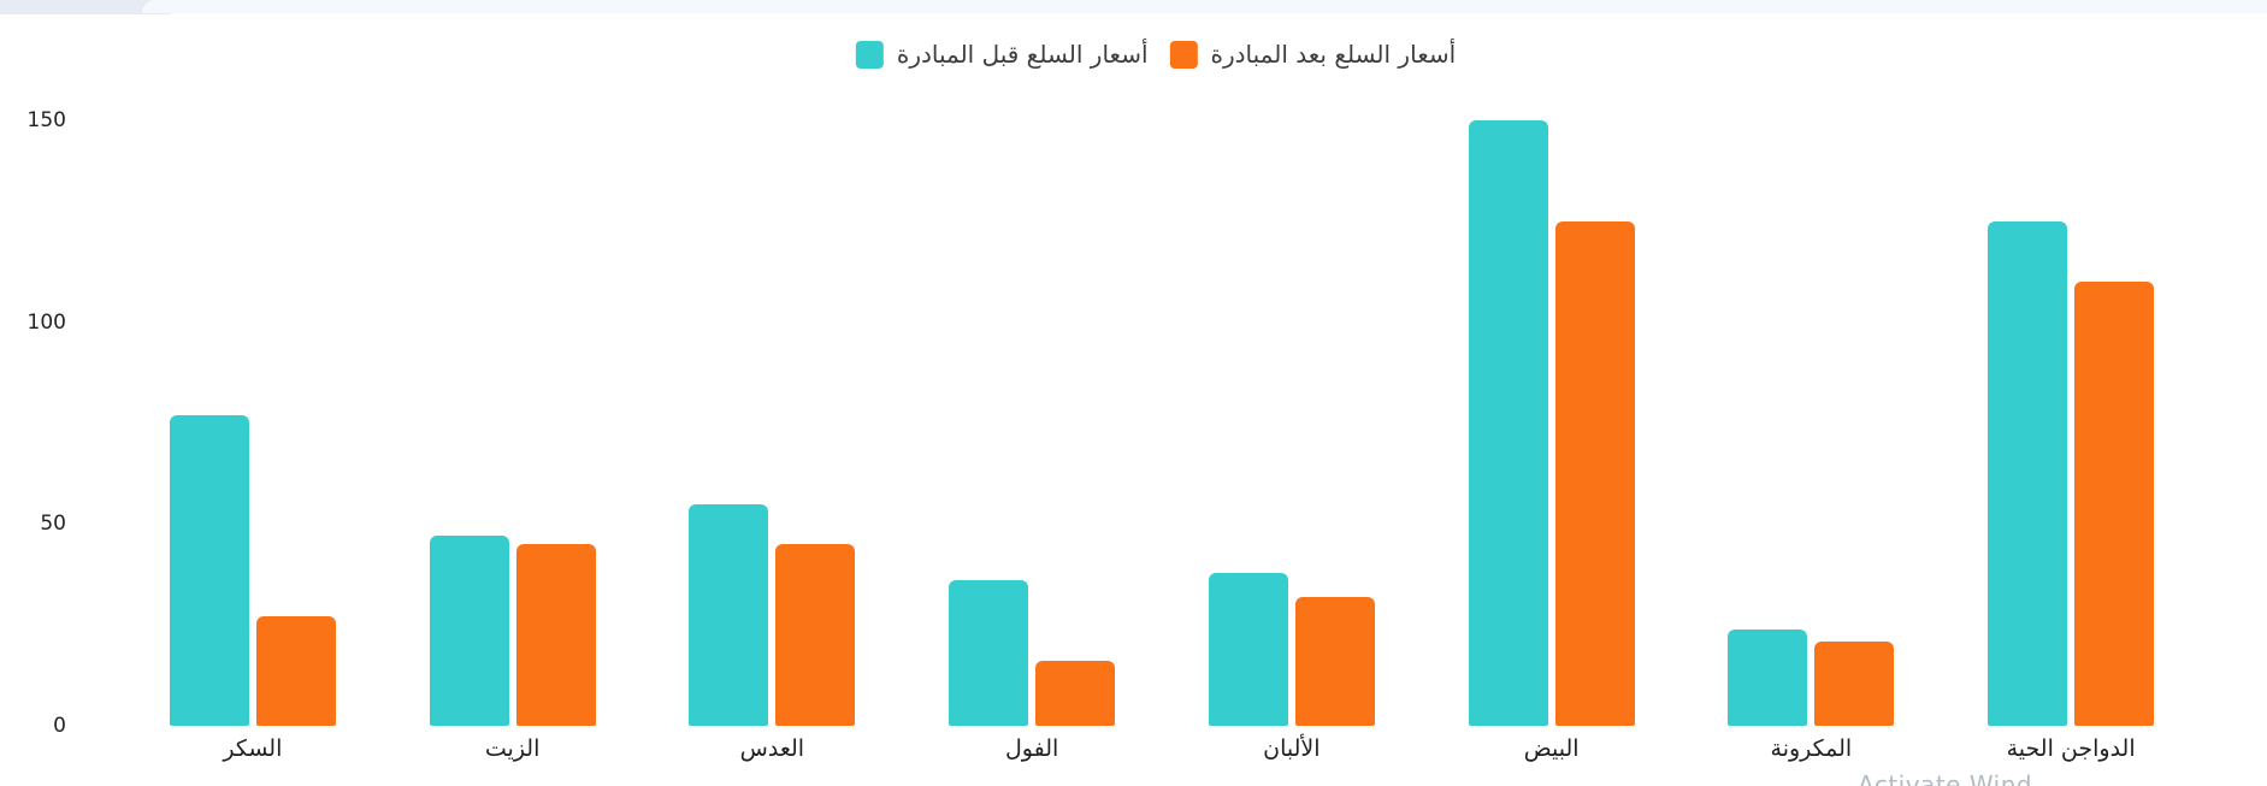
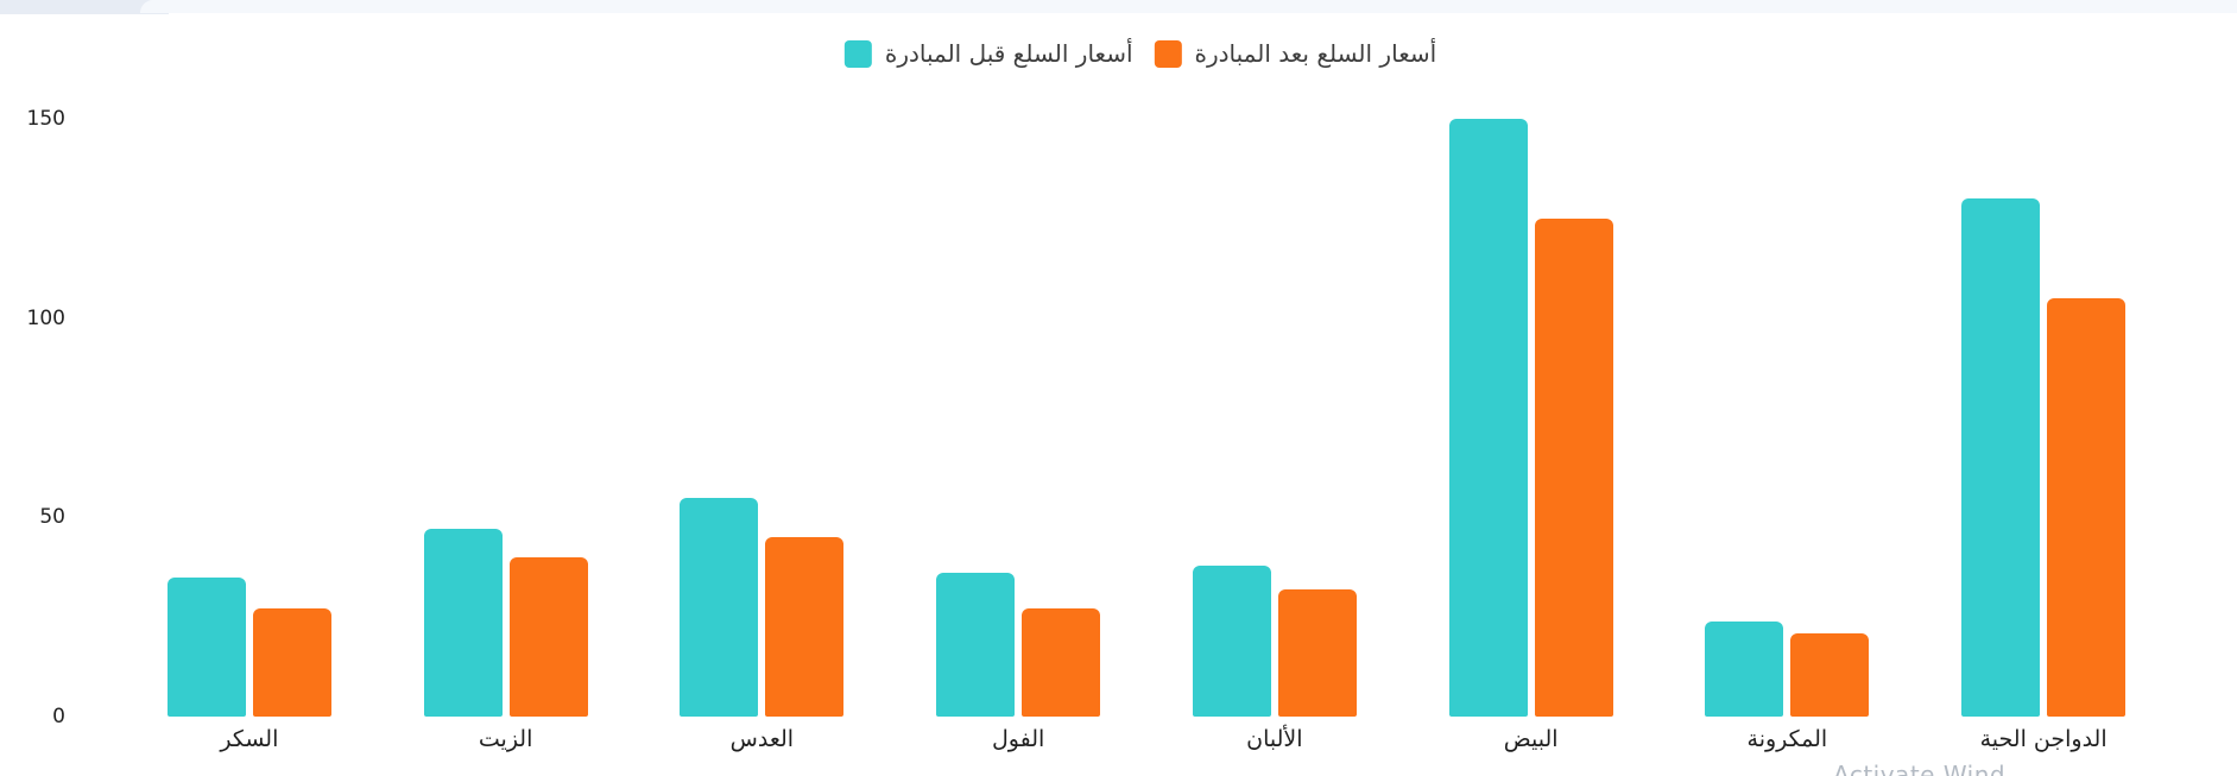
أسعار السلع قبل المبادرة/السكر: 77 -> 35
أسعار السلع بعد المبادرة/الزيت: 45 -> 40
أسعار السلع بعد المبادرة/الفول: 16 -> 27
أسعار السلع قبل المبادرة/الدواجن الحية: 125 -> 130
أسعار السلع بعد المبادرة/الدواجن الحية: 110 -> 105
